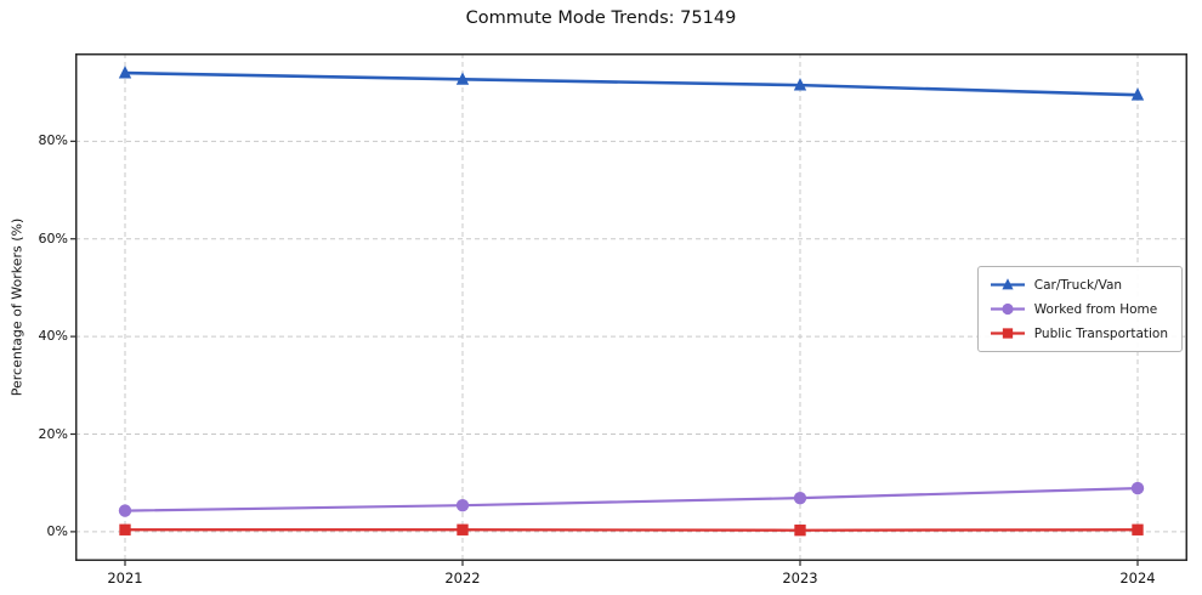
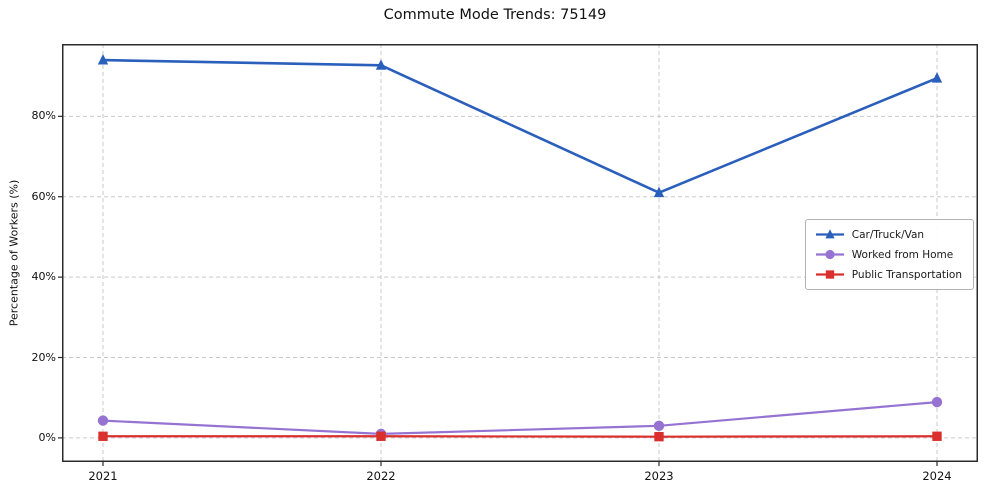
Worked from Home/2022: 5% -> 1%
Car/Truck/Van/2023: 92% -> 61%
Worked from Home/2023: 7% -> 3%
